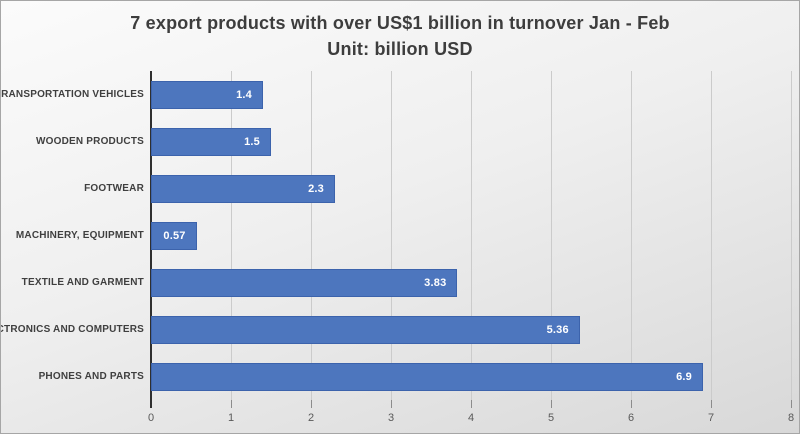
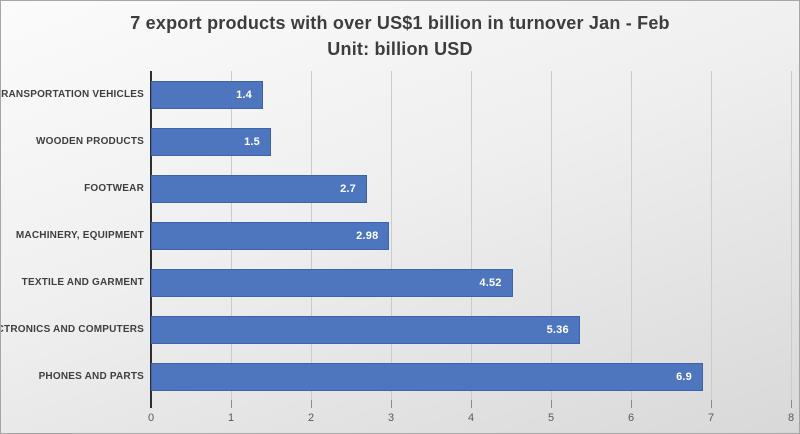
FOOTWEAR: 2.3 -> 2.7
MACHINERY, EQUIPMENT: 0.57 -> 2.98
TEXTILE AND GARMENT: 3.83 -> 4.52
